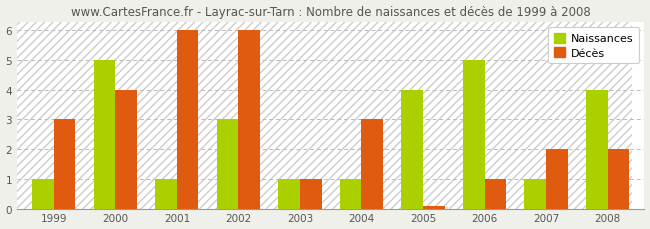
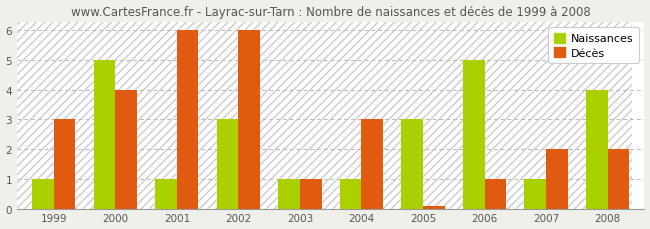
Naissances/2005: 4 -> 3
